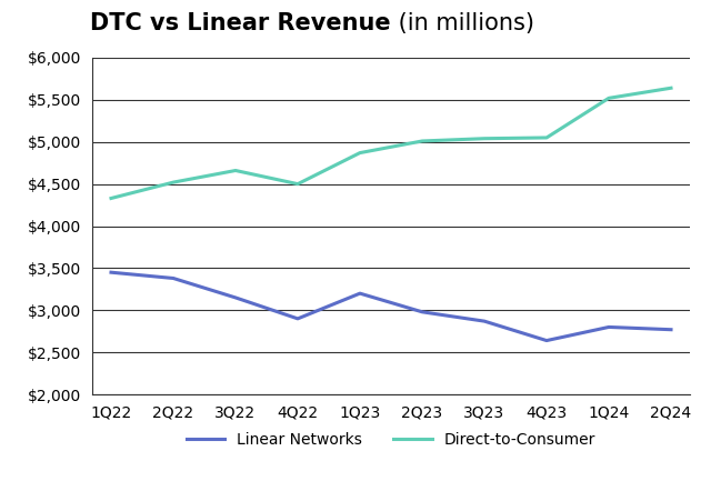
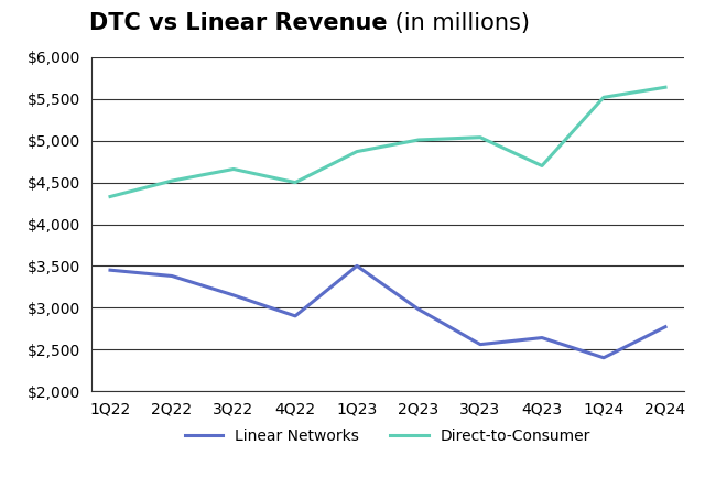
Linear Networks/1Q23: $3,200 -> $3,500
Linear Networks/3Q23: $2,870 -> $2,560
Direct-to-Consumer/4Q23: $5,050 -> $4,700
Linear Networks/1Q24: $2,800 -> $2,400
